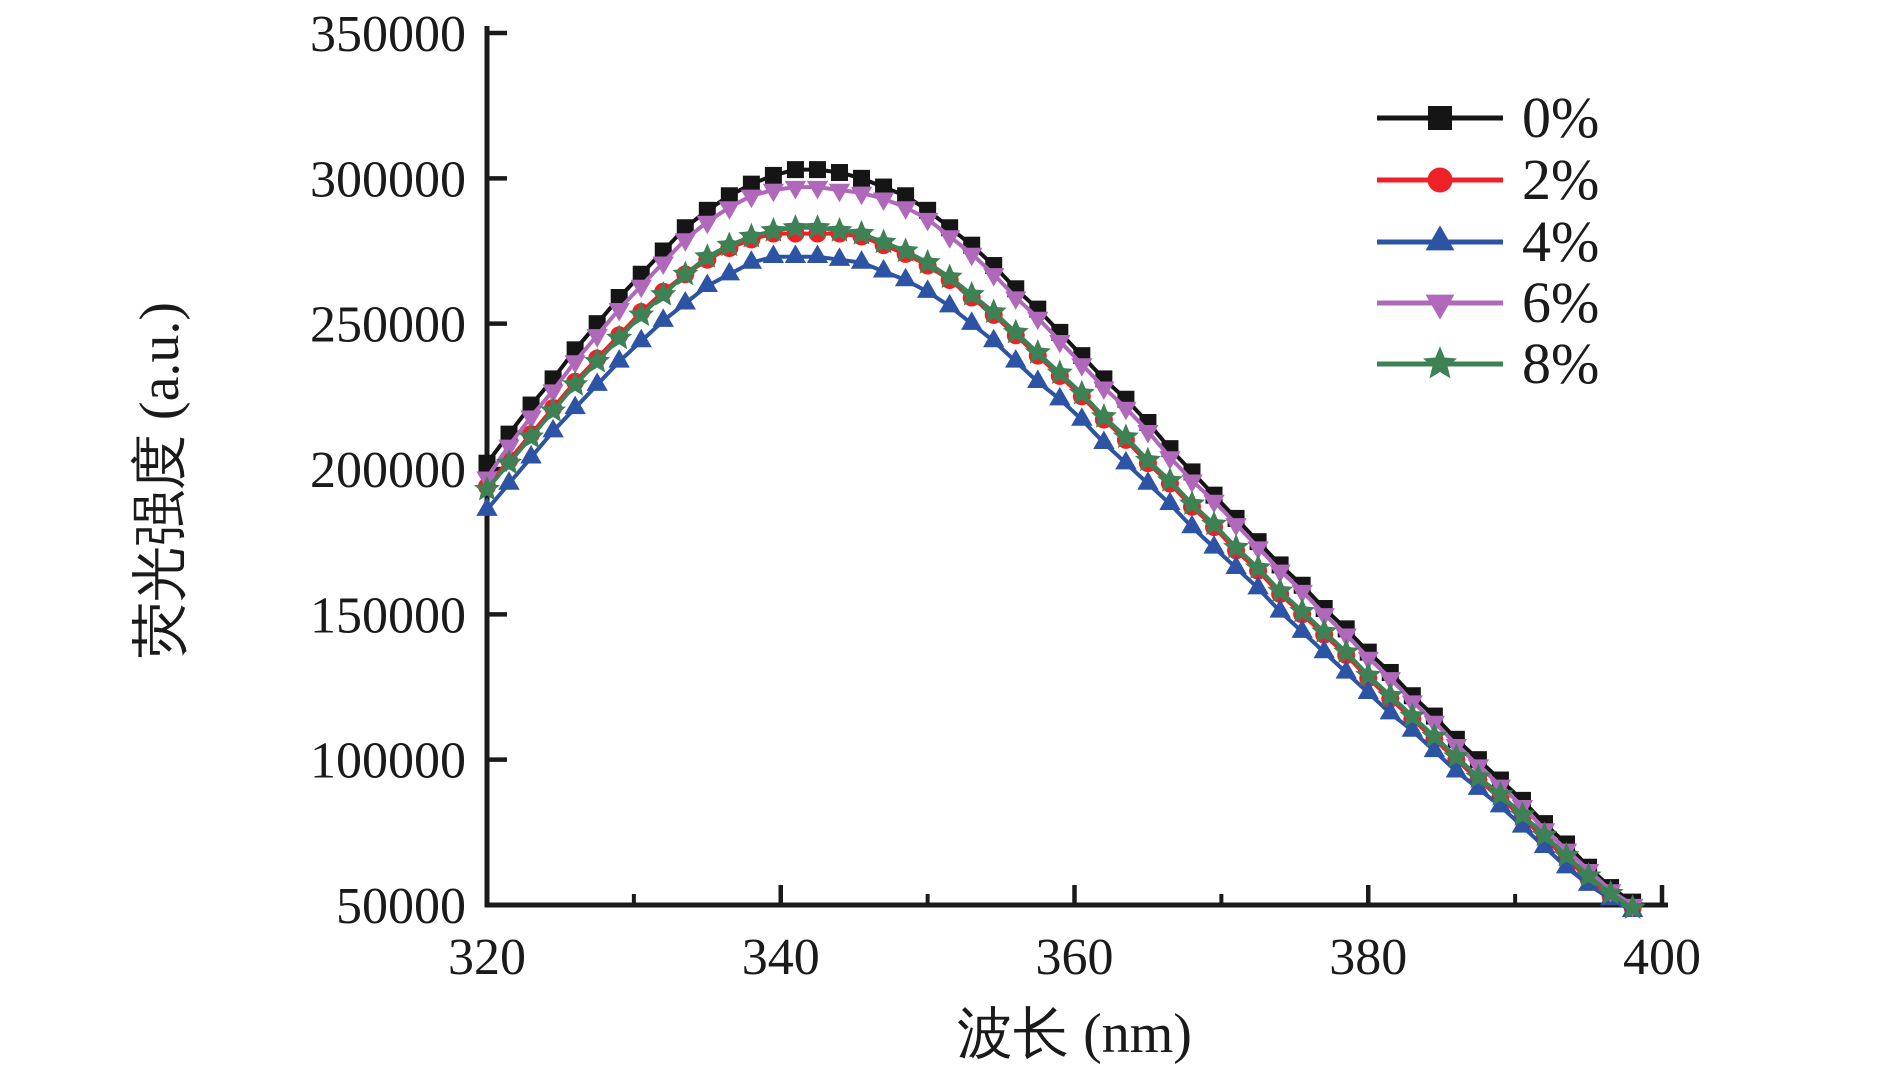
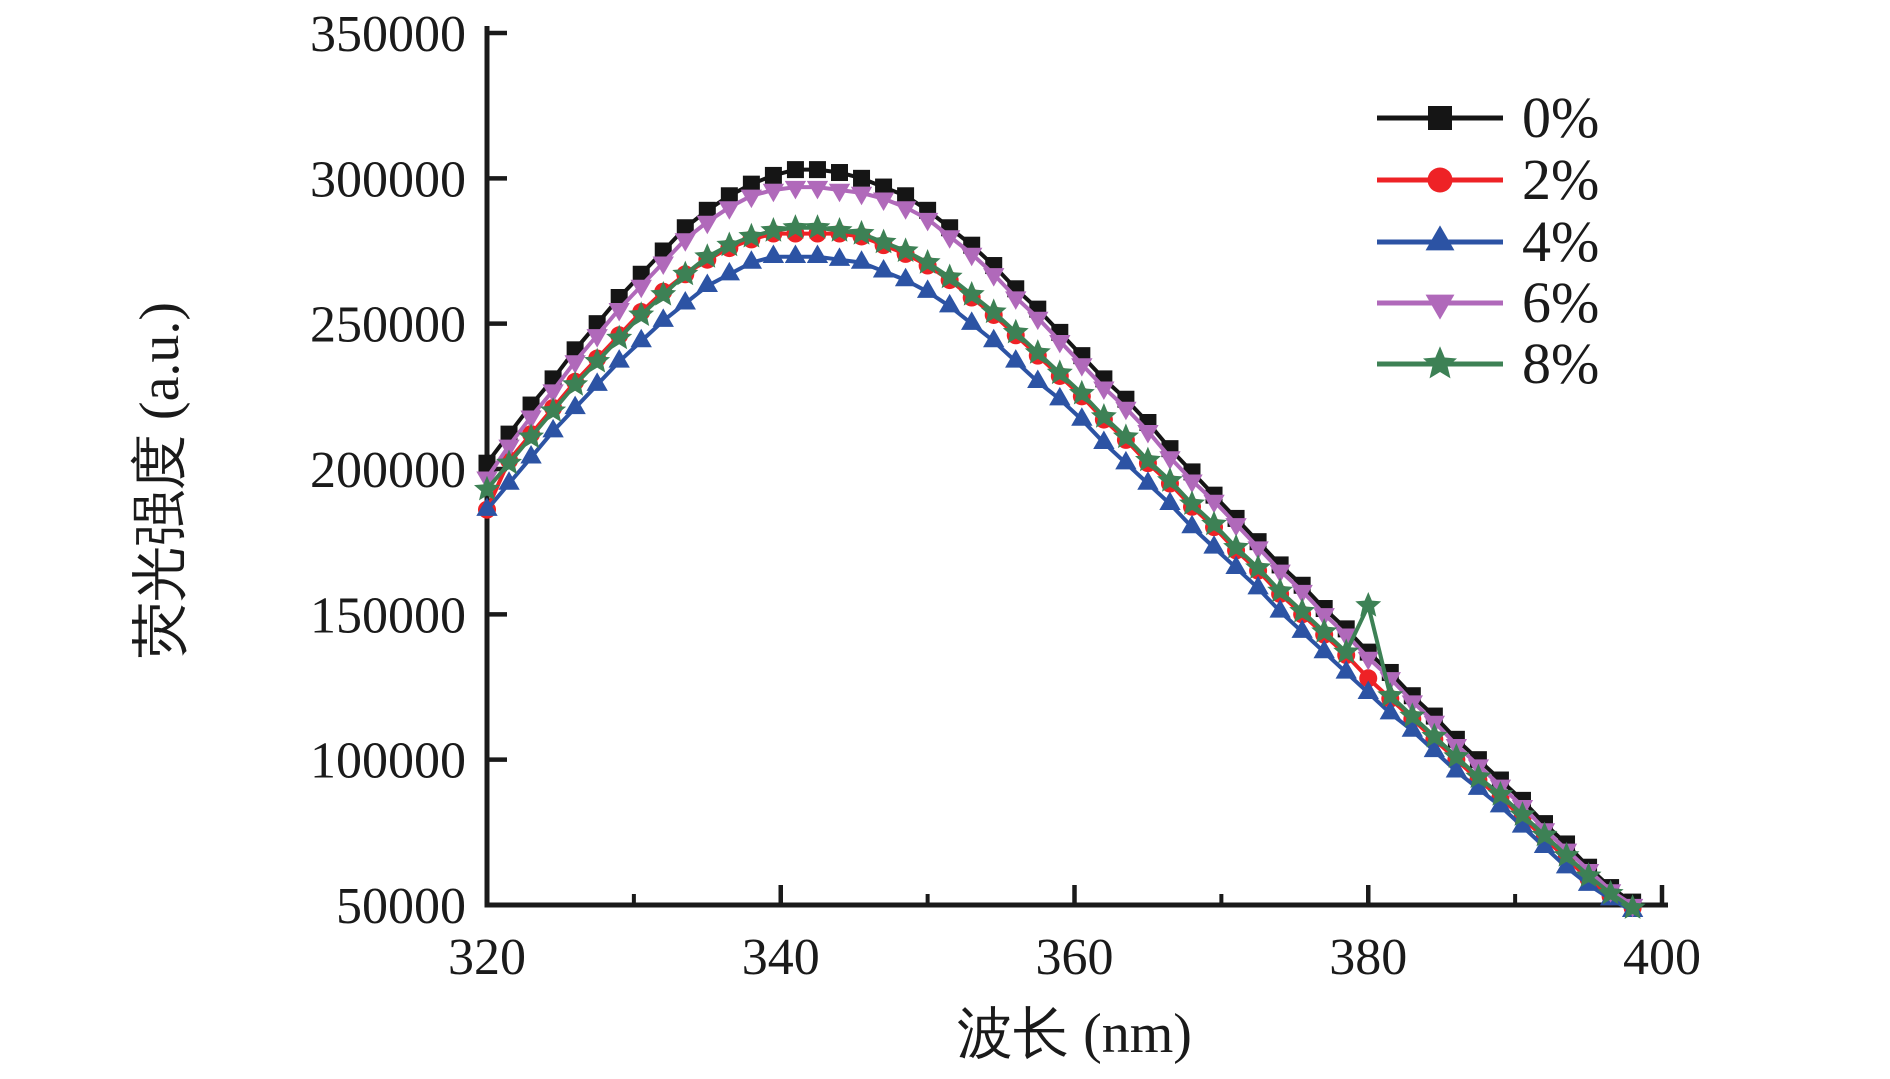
2%/320: 194000 -> 186000
8%/380: 129000 -> 153000
